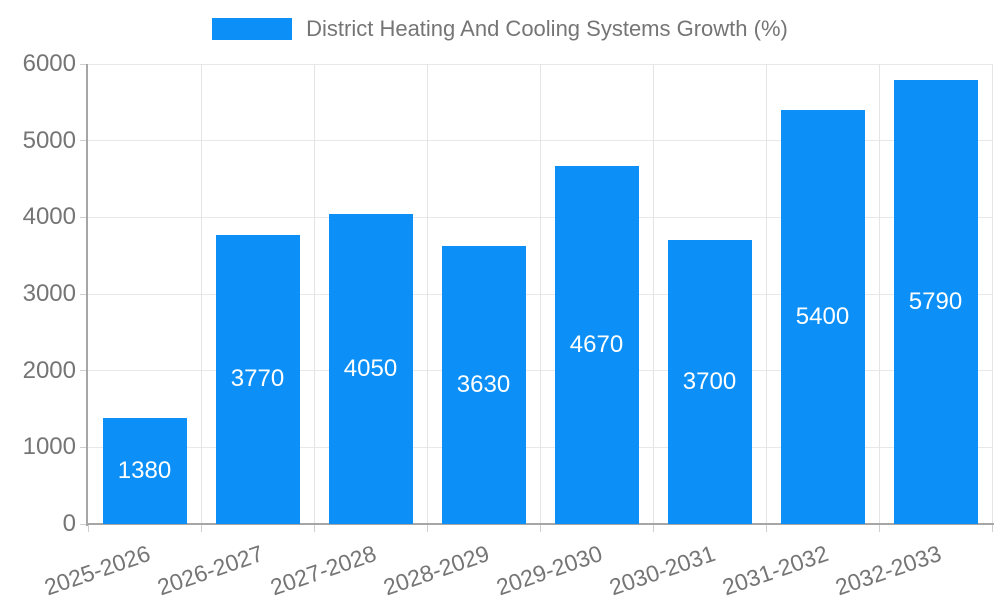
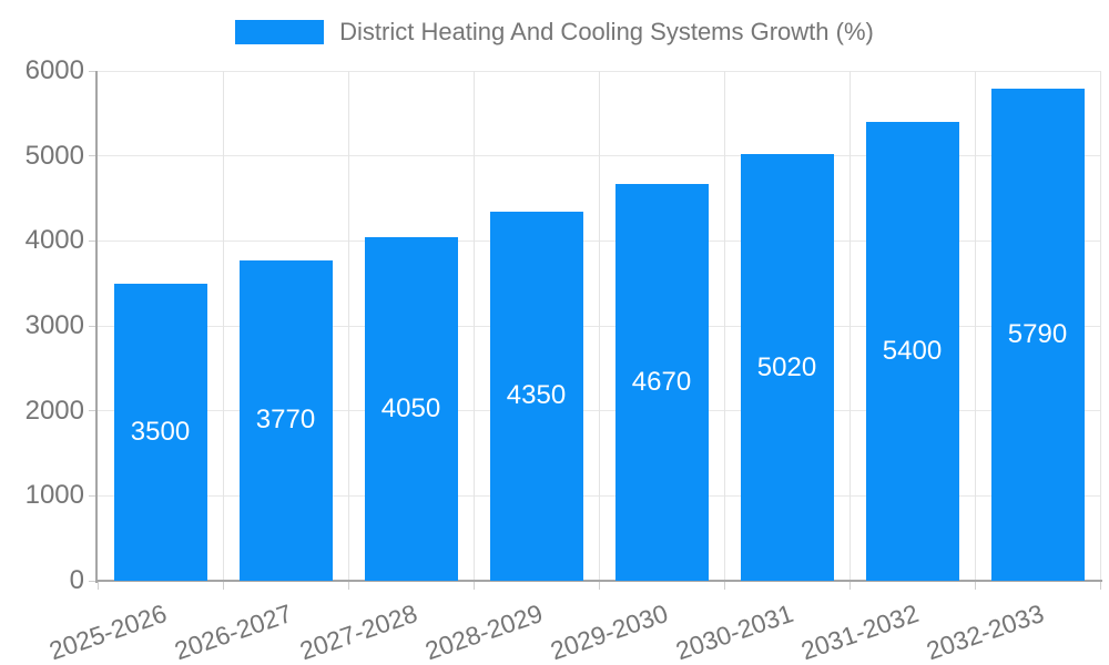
2025-2026: 1380 -> 3500
2028-2029: 3630 -> 4350
2030-2031: 3700 -> 5020
